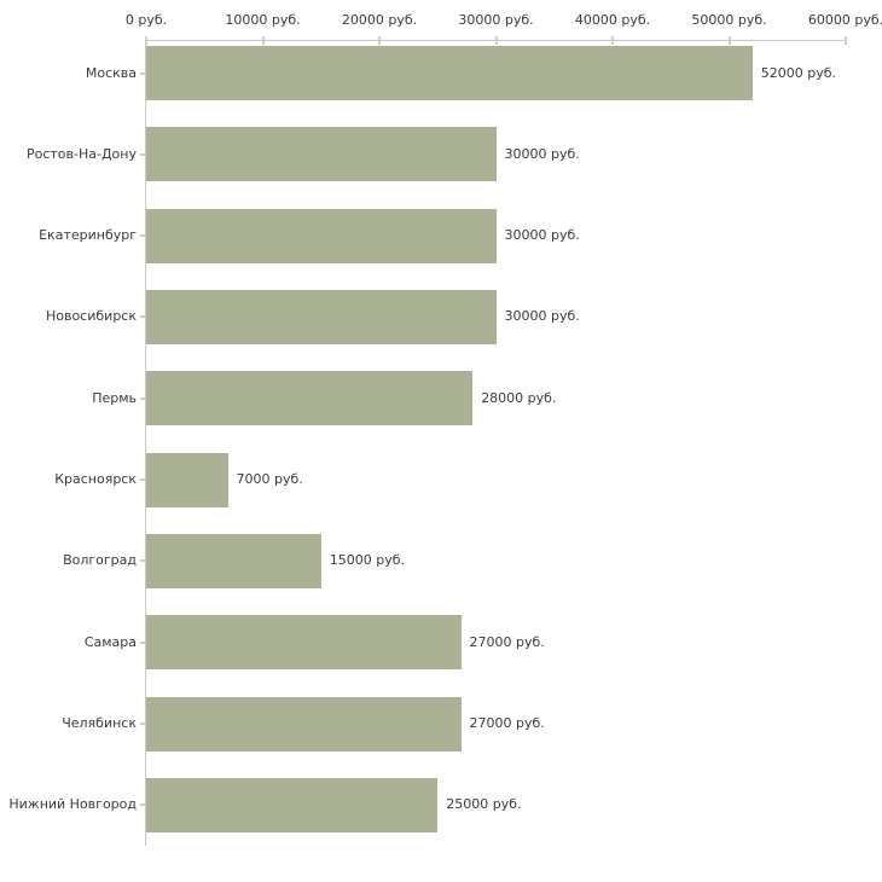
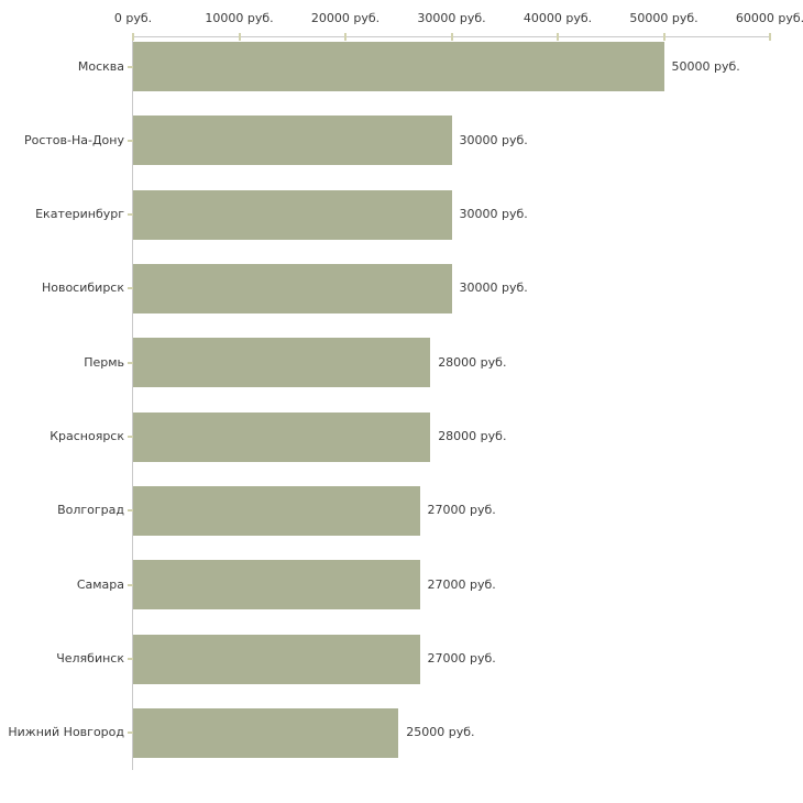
Москва: 52000 -> 50000
Красноярск: 7000 -> 28000
Волгоград: 15000 -> 27000
